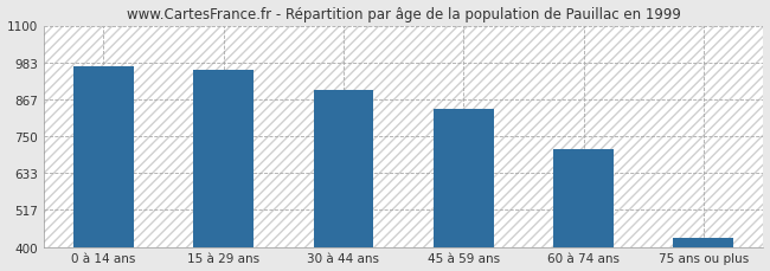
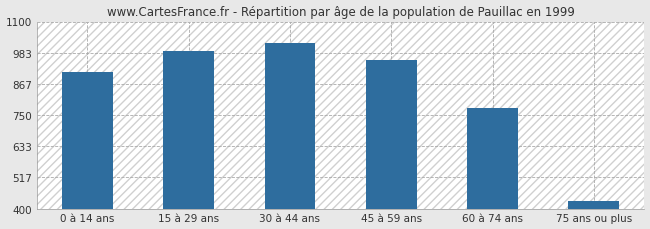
0 à 14 ans: 970 -> 910
15 à 29 ans: 960 -> 990
30 à 44 ans: 895 -> 1020
45 à 59 ans: 835 -> 957
60 à 74 ans: 710 -> 775
